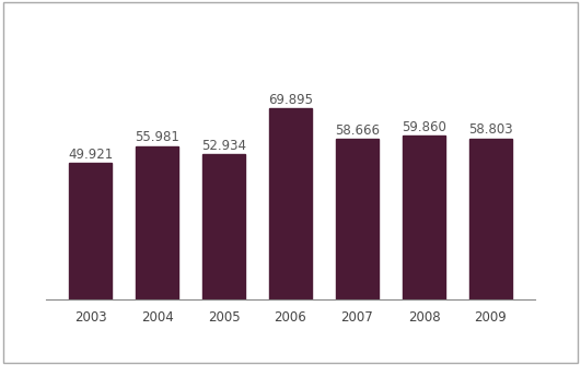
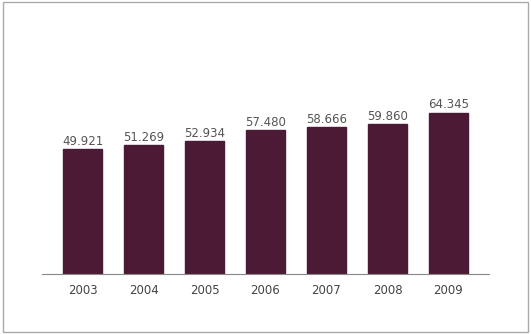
2004: 55.981 -> 51.269
2006: 69.895 -> 57.480
2009: 58.803 -> 64.345
